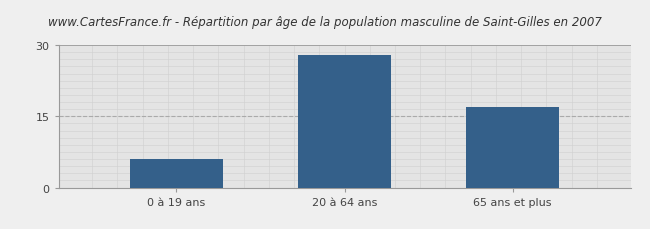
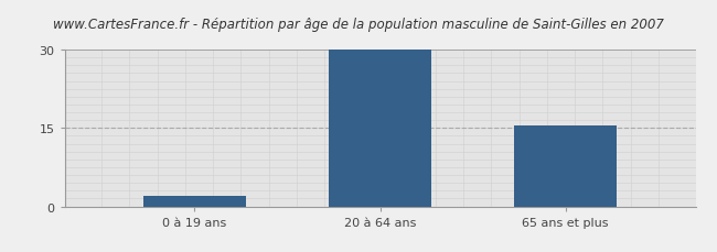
0 à 19 ans: 6.0 -> 2.0
20 à 64 ans: 28.0 -> 30.0
65 ans et plus: 17.0 -> 15.5
